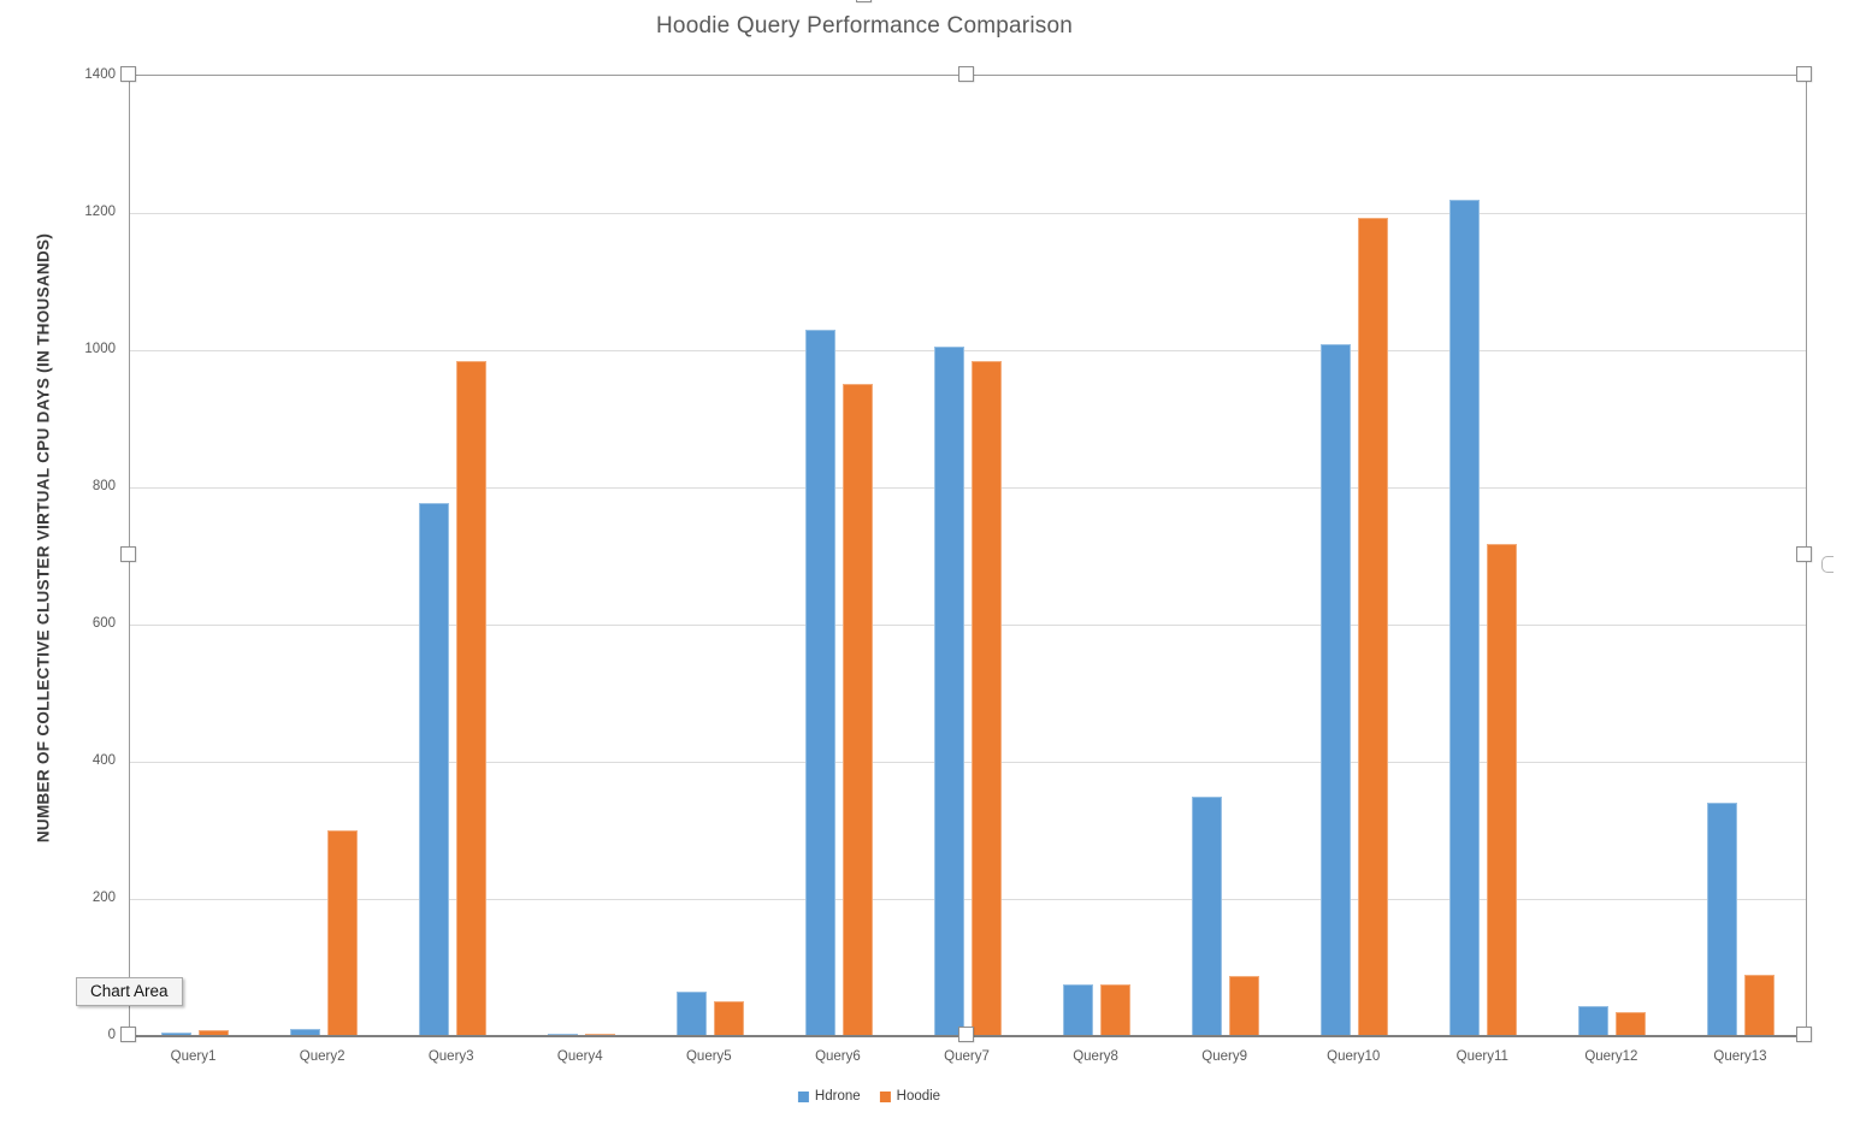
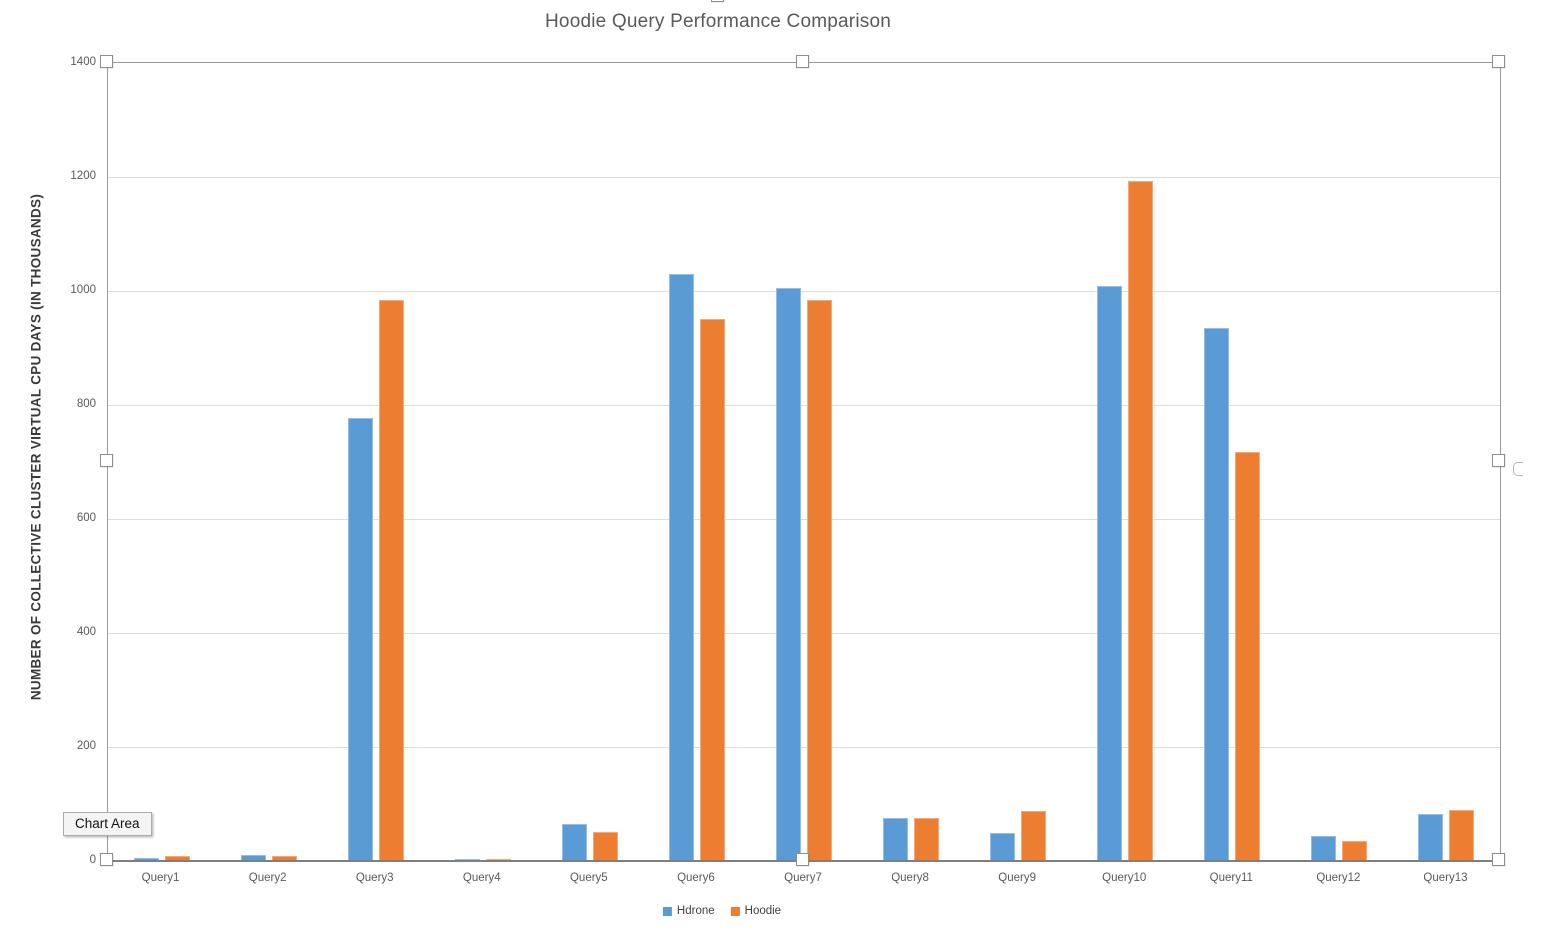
Hoodie/Query2: 300 -> 10
Hdrone/Query9: 350 -> 50
Hdrone/Query11: 1220 -> 940
Hdrone/Query13: 340 -> 80
